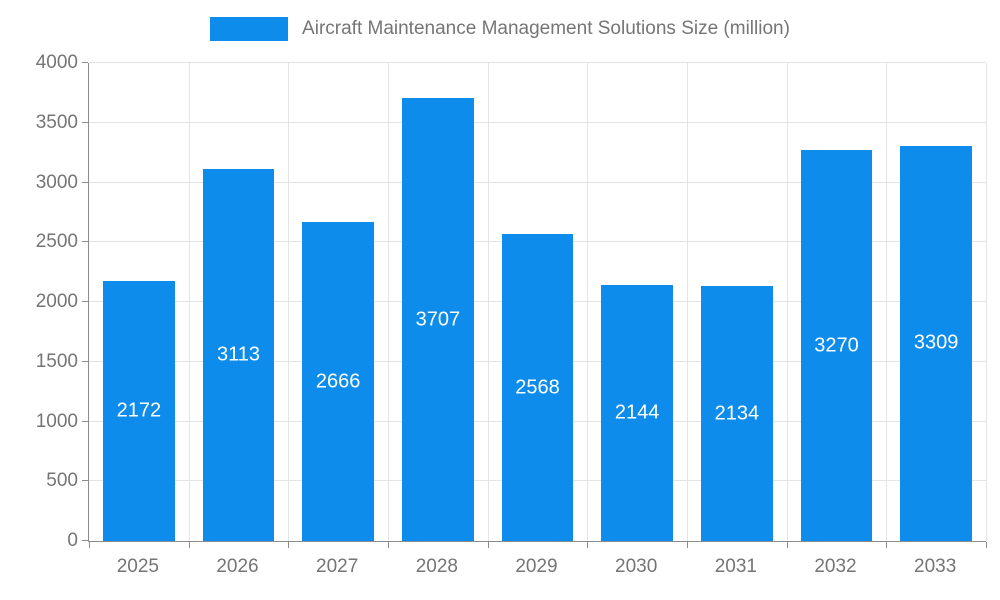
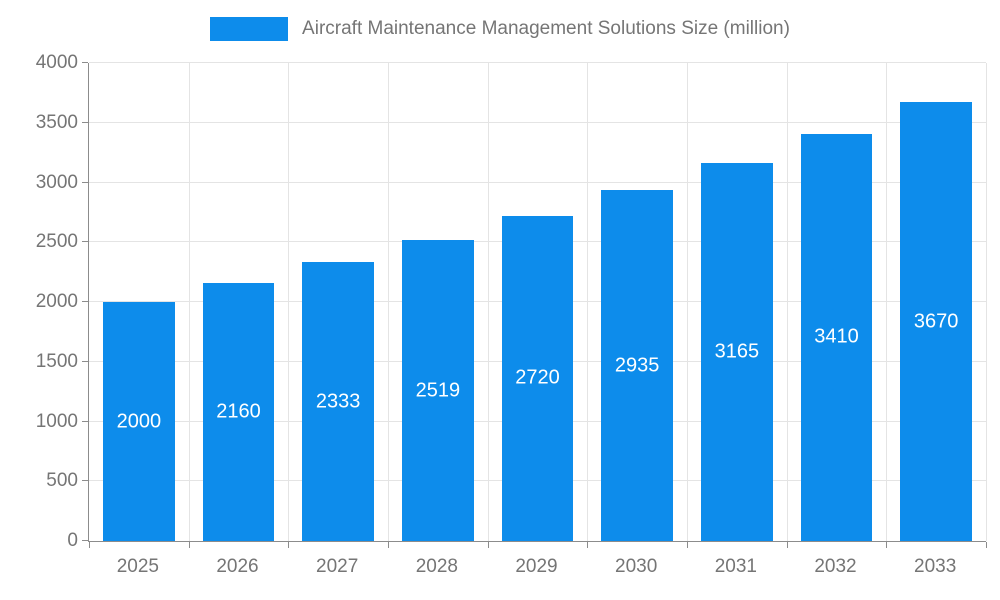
2025: 2172 -> 2000
2026: 3113 -> 2160
2027: 2666 -> 2333
2028: 3707 -> 2519
2029: 2568 -> 2720
2030: 2144 -> 2935
2031: 2134 -> 3165
2032: 3270 -> 3410
2033: 3309 -> 3670
